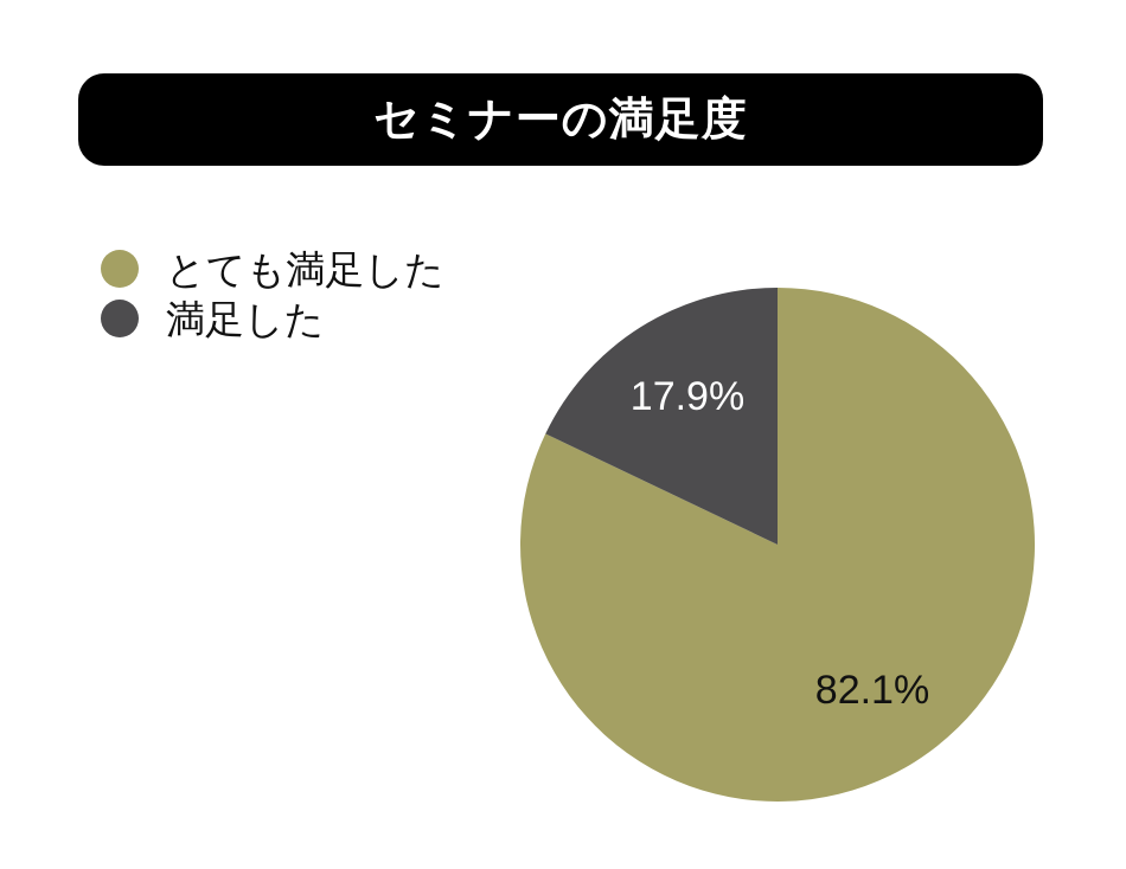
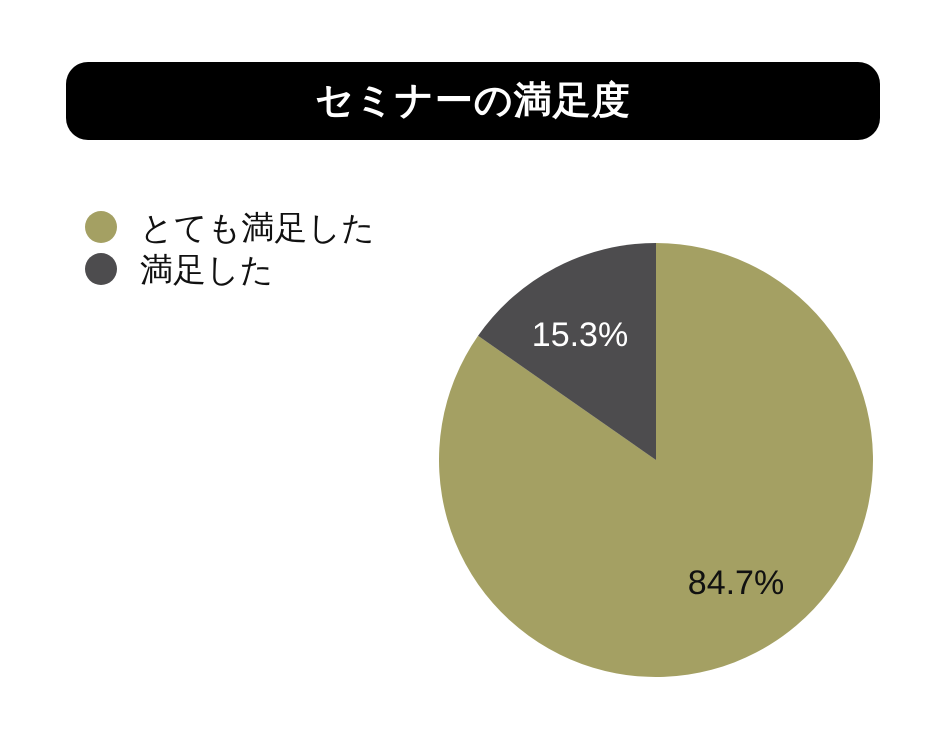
とても満足した: 82.1% -> 84.7%
満足した: 17.9% -> 15.3%
